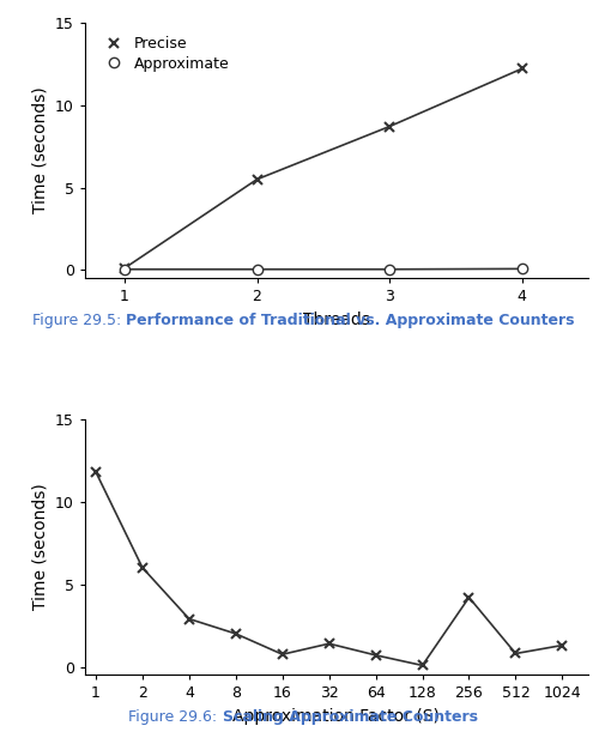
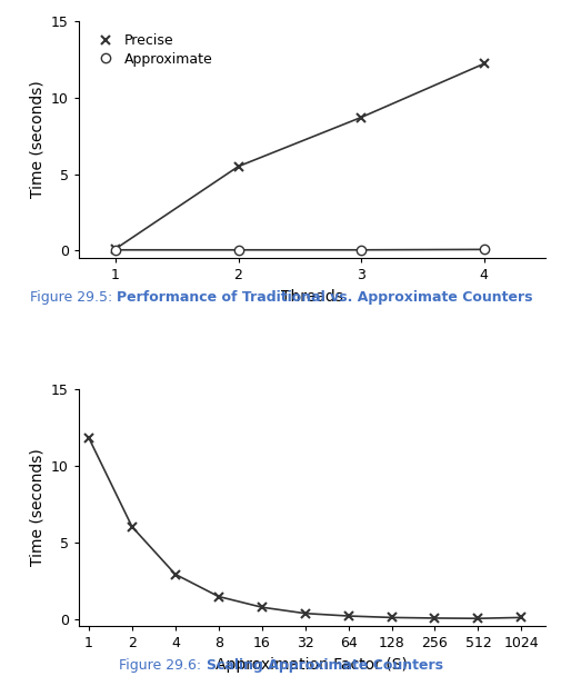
8: 2.0 -> 1.4
32: 1.4 -> 0.3
64: 0.7 -> 0.2
256: 4.2 -> 0.0
512: 0.8 -> 0.0
1024: 1.3 -> 0.1
